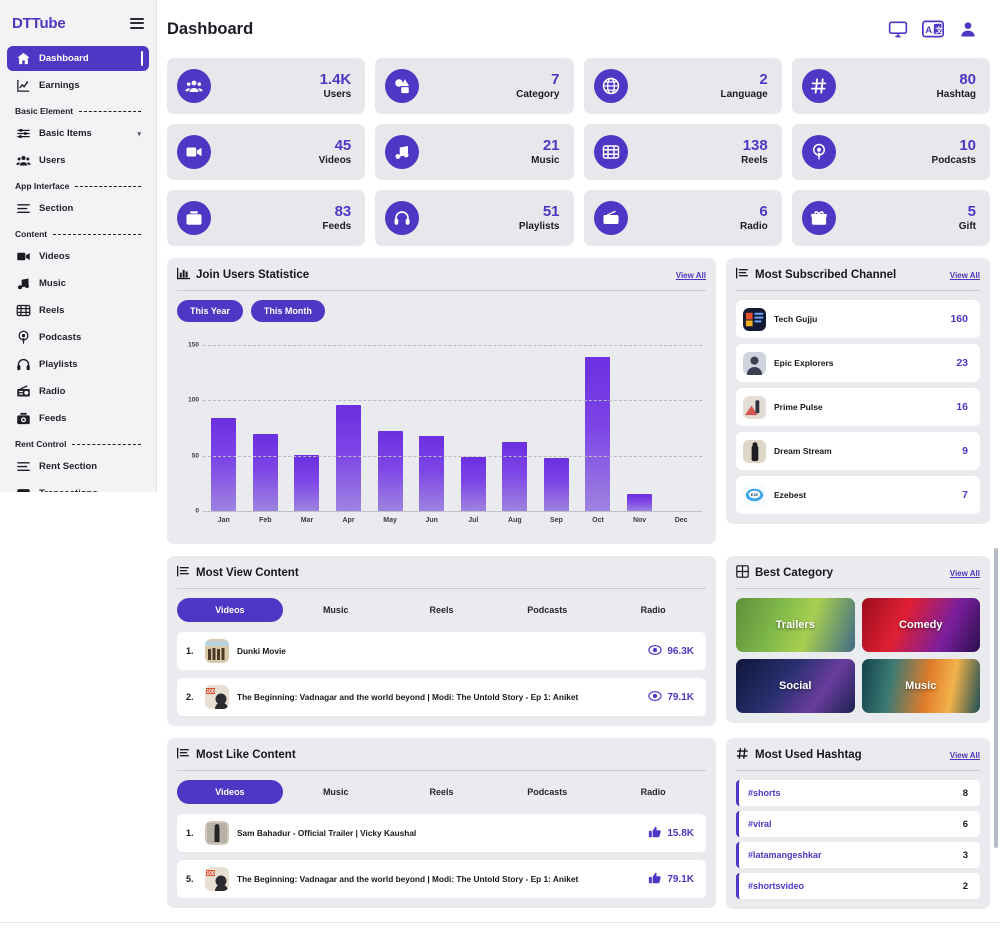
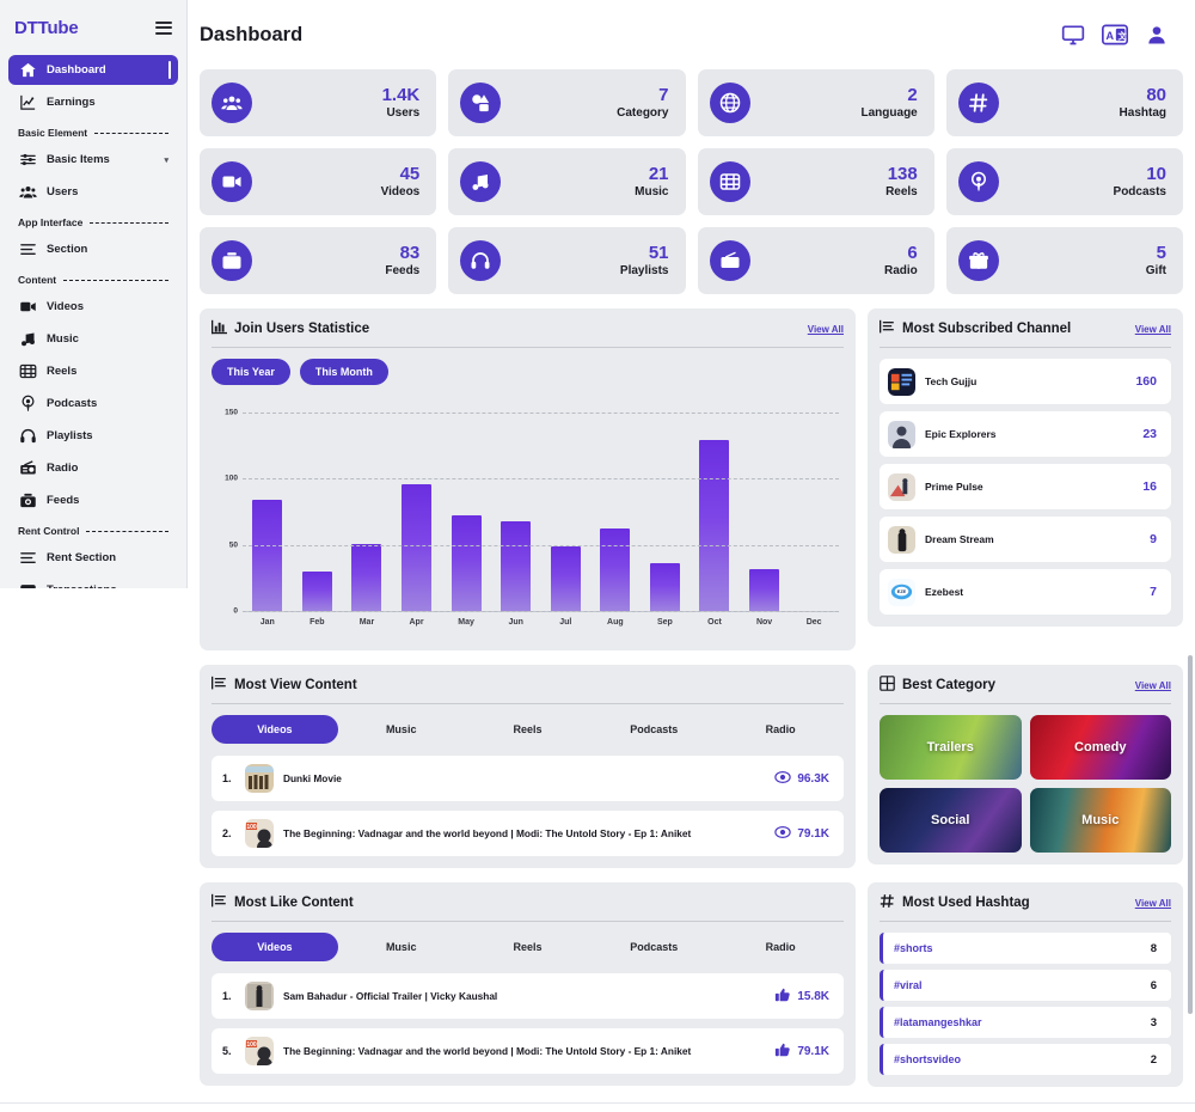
Feb: 70 -> 30
Sep: 48 -> 36
Oct: 139 -> 129
Nov: 15 -> 32
